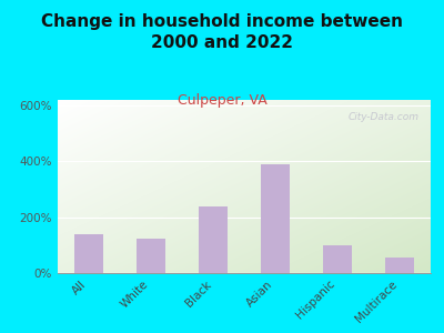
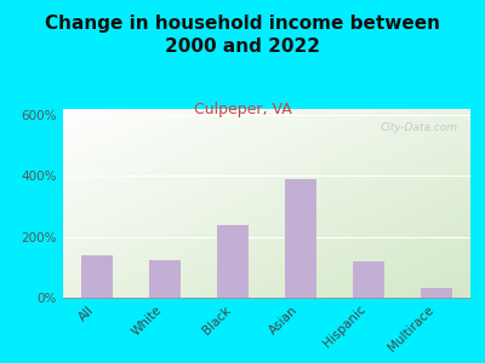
Hispanic: 100% -> 120%
Multirace: 55% -> 30%
